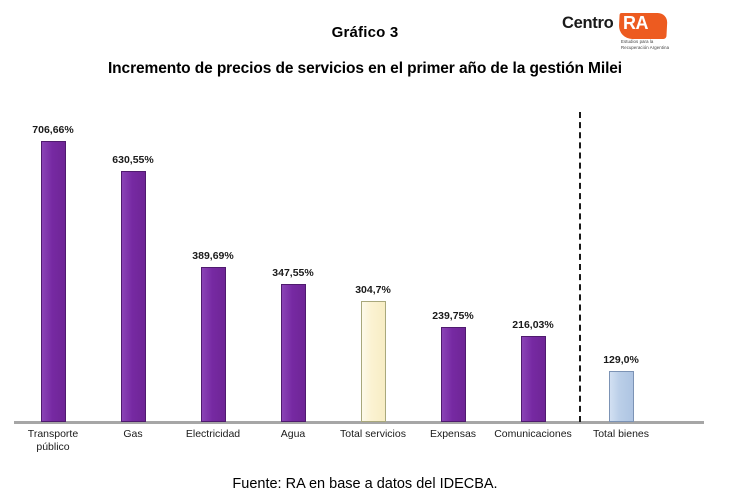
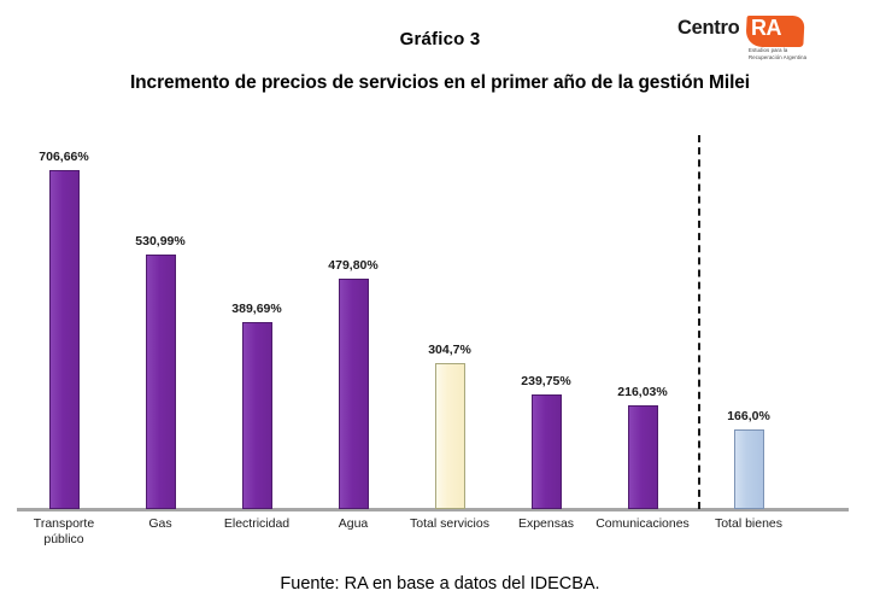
Gas: 630,55% -> 530,99%
Agua: 347,55% -> 479,80%
Total bienes: 129,0% -> 166,0%
